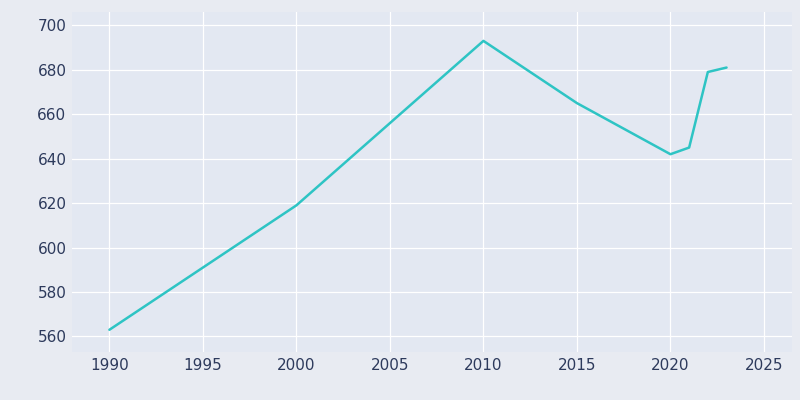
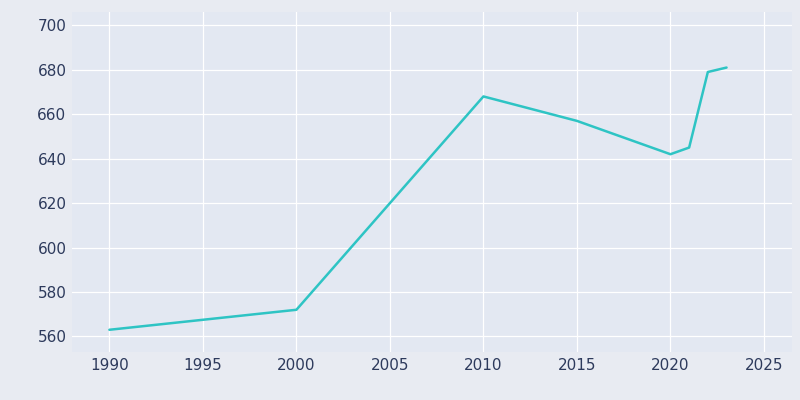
2000: 619 -> 572
2010: 693 -> 668
2015: 665 -> 657
